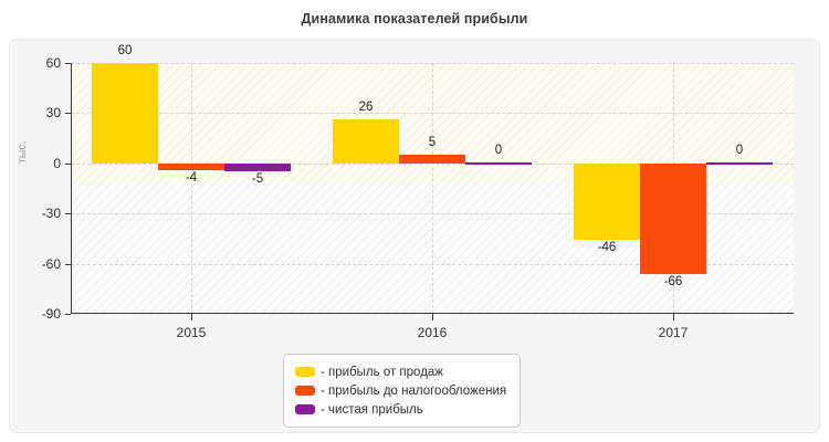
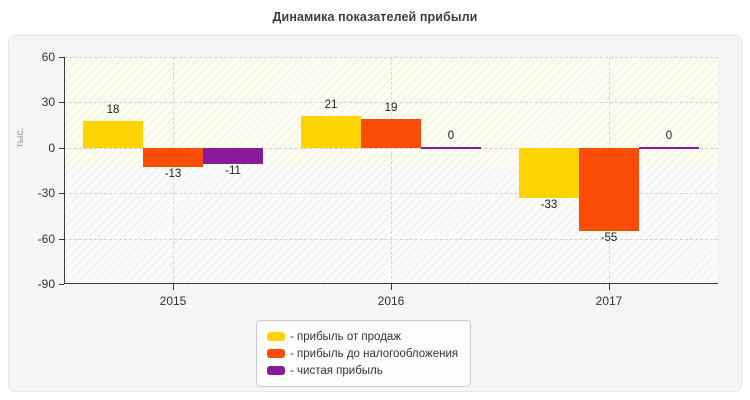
- прибыль от продаж/2015: 60 -> 18
- прибыль до налогообложения/2015: -4 -> -13
- чистая прибыль/2015: -5 -> -11
- прибыль от продаж/2016: 26 -> 21
- прибыль до налогообложения/2016: 5 -> 19
- прибыль от продаж/2017: -46 -> -33
- прибыль до налогообложения/2017: -66 -> -55
